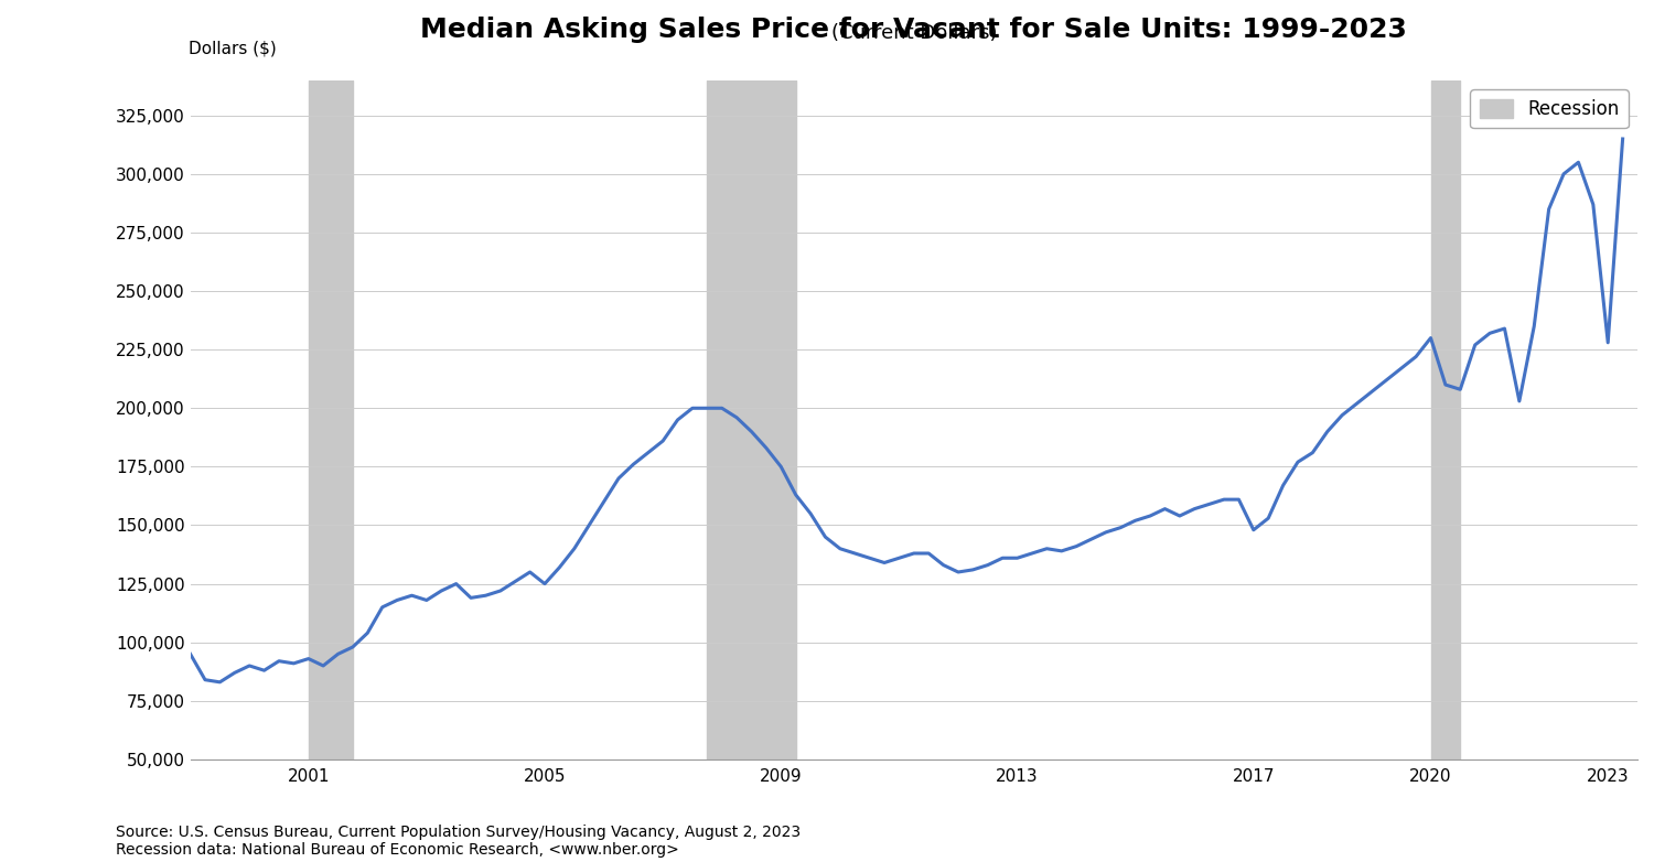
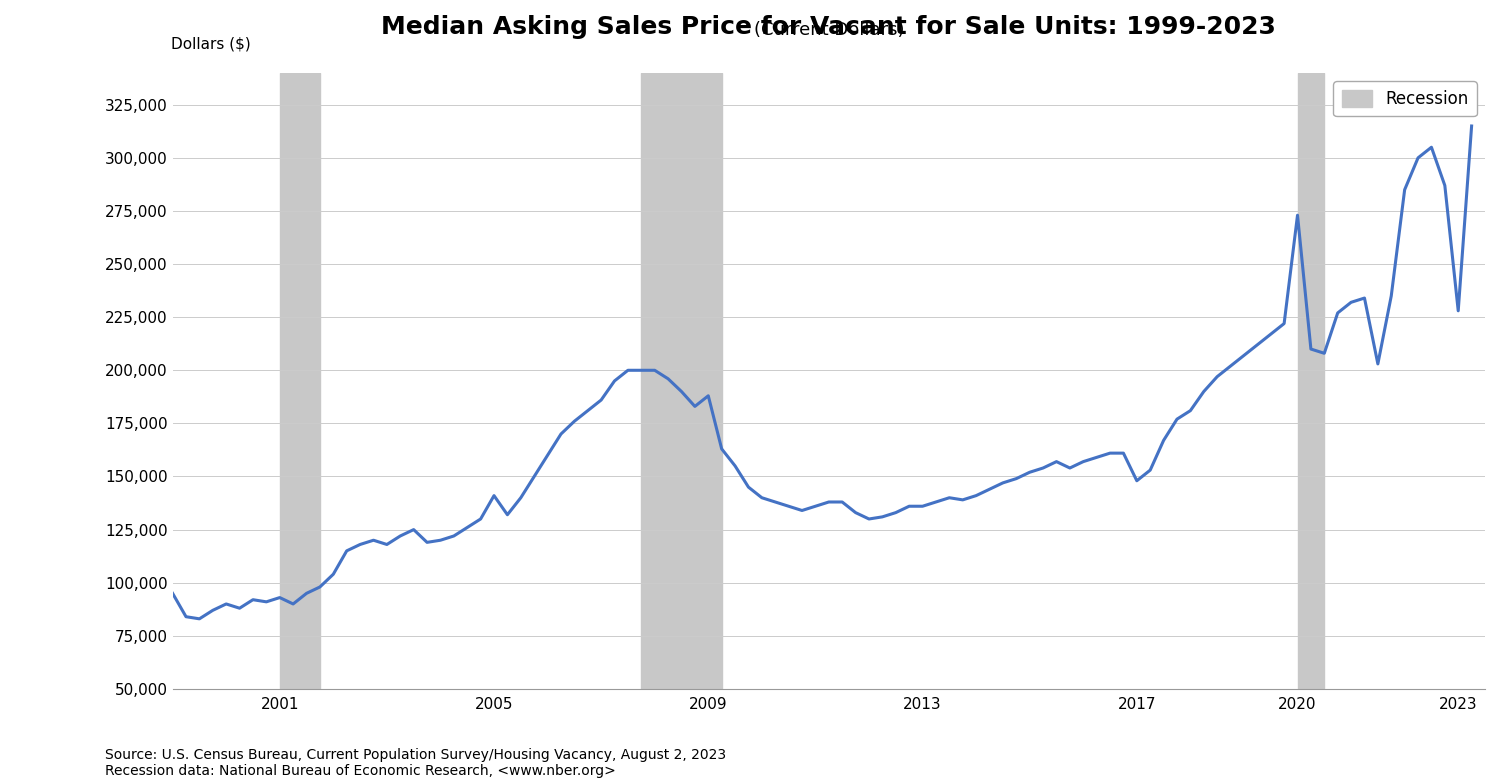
2005: 125,000 -> 141,000
2009: 175,000 -> 188,000
2020: 230,000 -> 273,000
